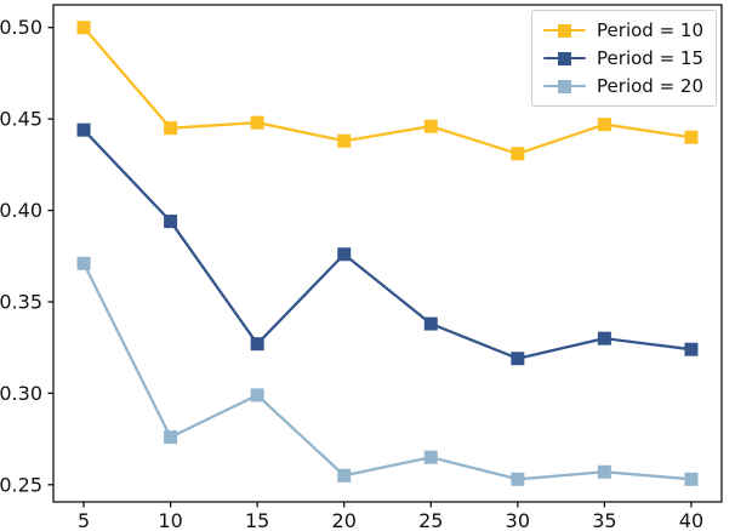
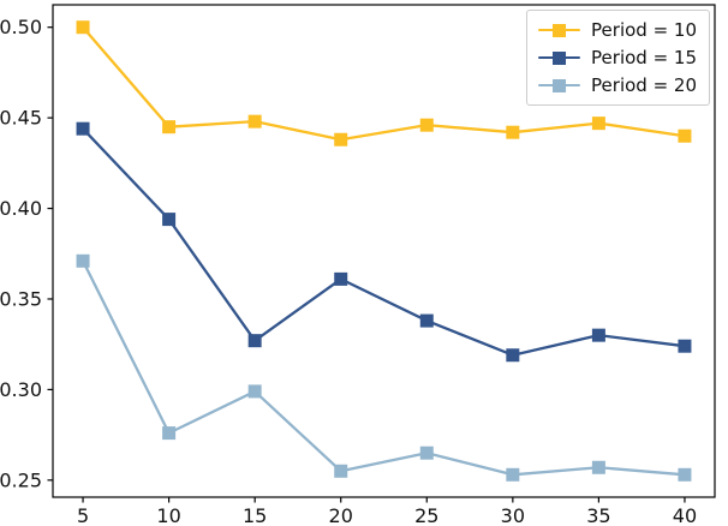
Period = 15/20: 0.376 -> 0.361
Period = 10/30: 0.431 -> 0.442
